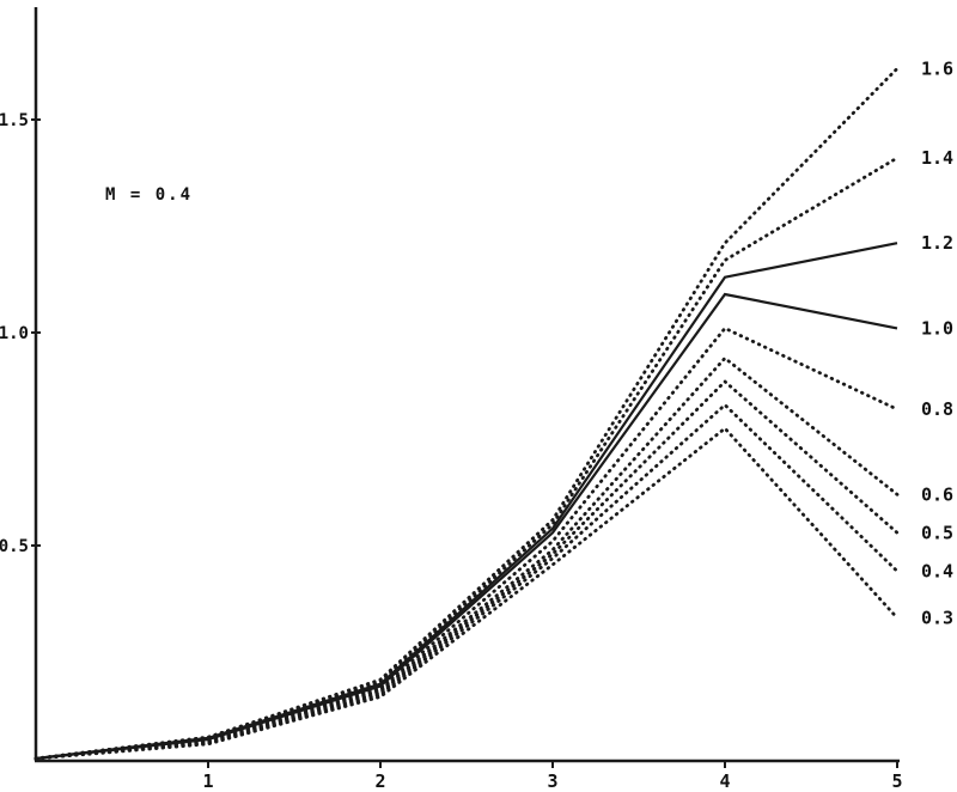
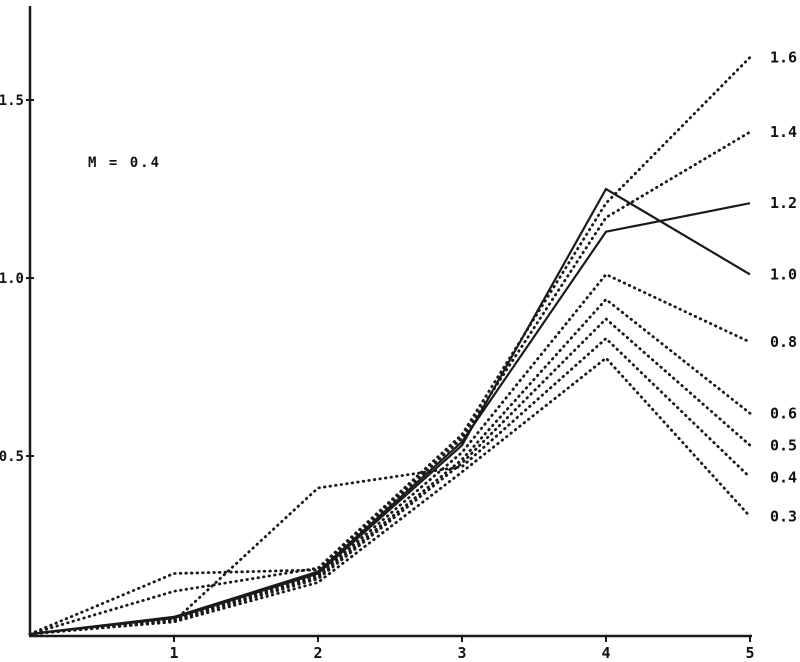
1.6/1: 0.05 -> 0.12
1.4/1: 0.05 -> 0.17
0.4/2: 0.15 -> 0.41
1.0/4: 1.09 -> 1.25
